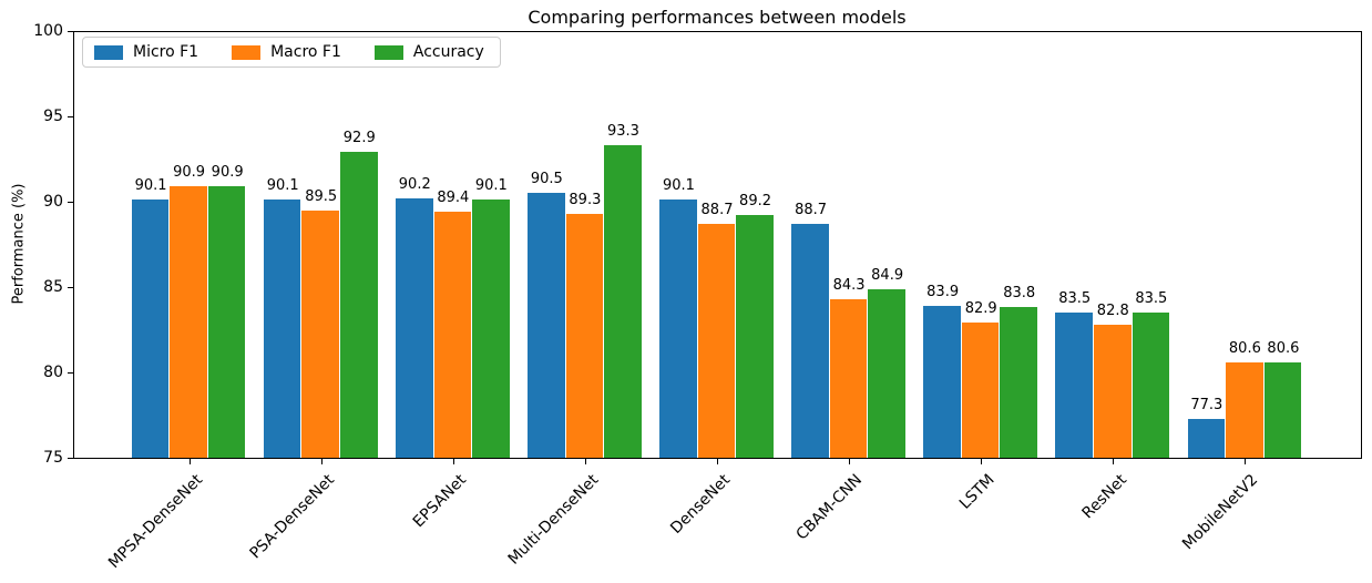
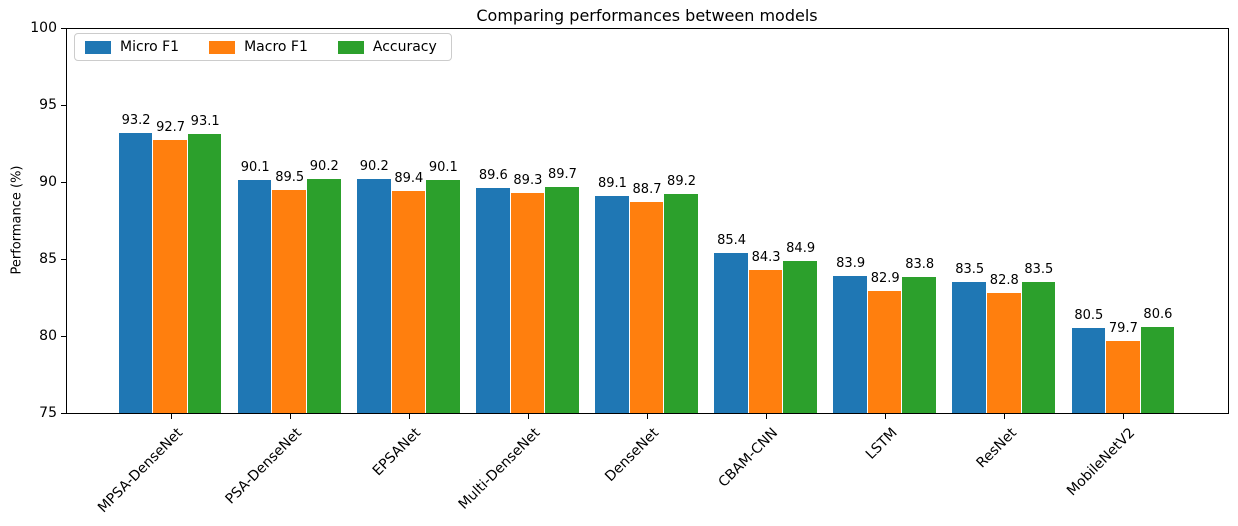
Micro F1/MPSA-DenseNet: 90.1 -> 93.2
Macro F1/MPSA-DenseNet: 90.9 -> 92.7
Accuracy/MPSA-DenseNet: 90.9 -> 93.1
Accuracy/PSA-DenseNet: 92.9 -> 90.2
Micro F1/Multi-DenseNet: 90.5 -> 89.6
Accuracy/Multi-DenseNet: 93.3 -> 89.7
Micro F1/DenseNet: 90.1 -> 89.1
Micro F1/CBAM-CNN: 88.7 -> 85.4
Micro F1/MobileNetV2: 77.3 -> 80.5
Macro F1/MobileNetV2: 80.6 -> 79.7
